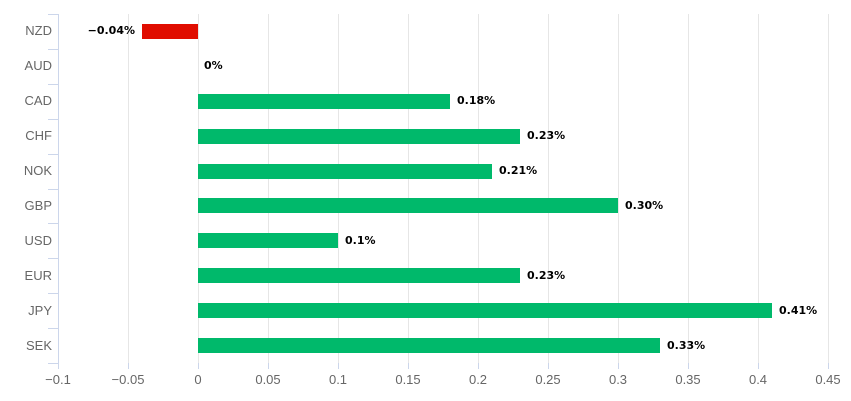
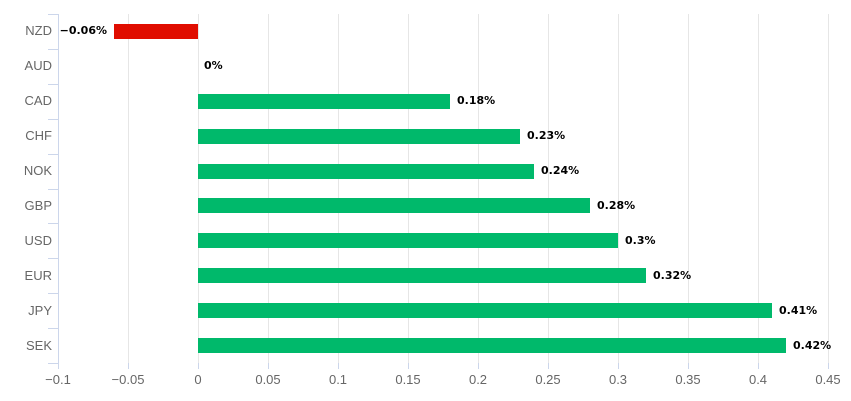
NZD: −0.04% -> −0.06%
NOK: 0.21% -> 0.24%
GBP: 0.30% -> 0.28%
USD: 0.1% -> 0.3%
EUR: 0.23% -> 0.32%
SEK: 0.33% -> 0.42%
